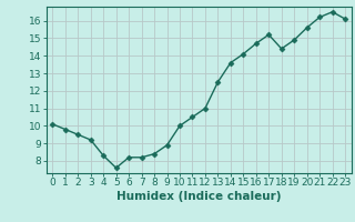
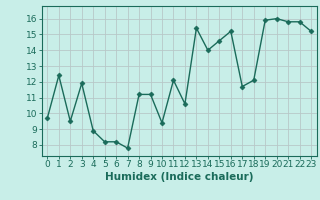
0: 10.1 -> 9.7
1: 9.8 -> 12.4
3: 9.2 -> 11.9
4: 8.3 -> 8.9
5: 7.6 -> 8.2
7: 8.2 -> 7.8
8: 8.4 -> 11.2
9: 8.9 -> 11.2
10: 10.0 -> 9.4
11: 10.5 -> 12.1
12: 11.0 -> 10.6
13: 12.5 -> 15.4
14: 13.6 -> 14.0
15: 14.1 -> 14.6
16: 14.7 -> 15.2
17: 15.2 -> 11.7
18: 14.4 -> 12.1
19: 14.9 -> 15.9
20: 15.6 -> 16.0
21: 16.2 -> 15.8
22: 16.5 -> 15.8
23: 16.1 -> 15.2
